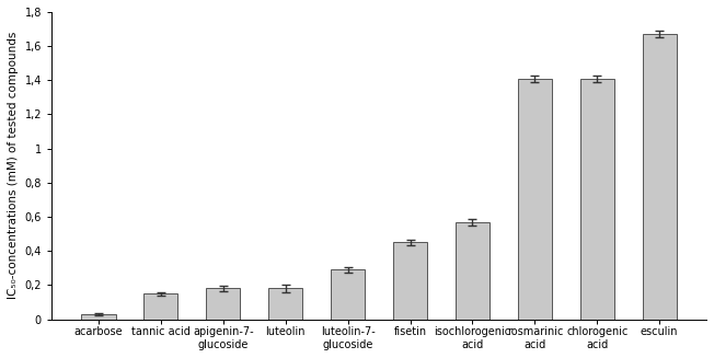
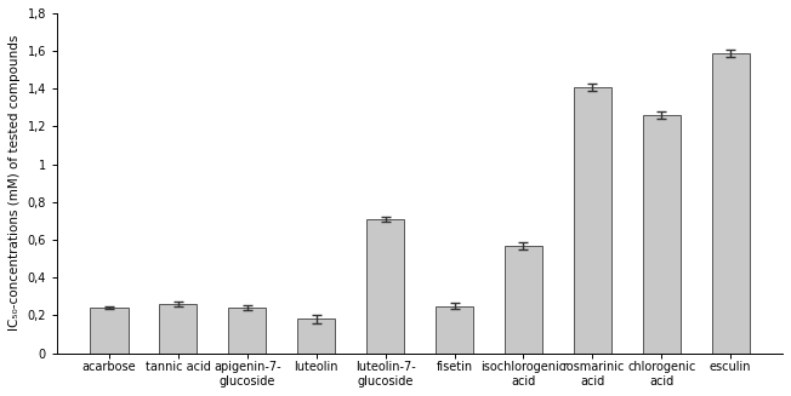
acarbose: 0,03 -> 0,24
tannic acid: 0,15 -> 0,26
apigenin-7- glucoside: 0,18 -> 0,24
luteolin-7- glucoside: 0,29 -> 0,71
fisetin: 0,45 -> 0,25
chlorogenic acid: 1,41 -> 1,26
esculin: 1,67 -> 1,59
